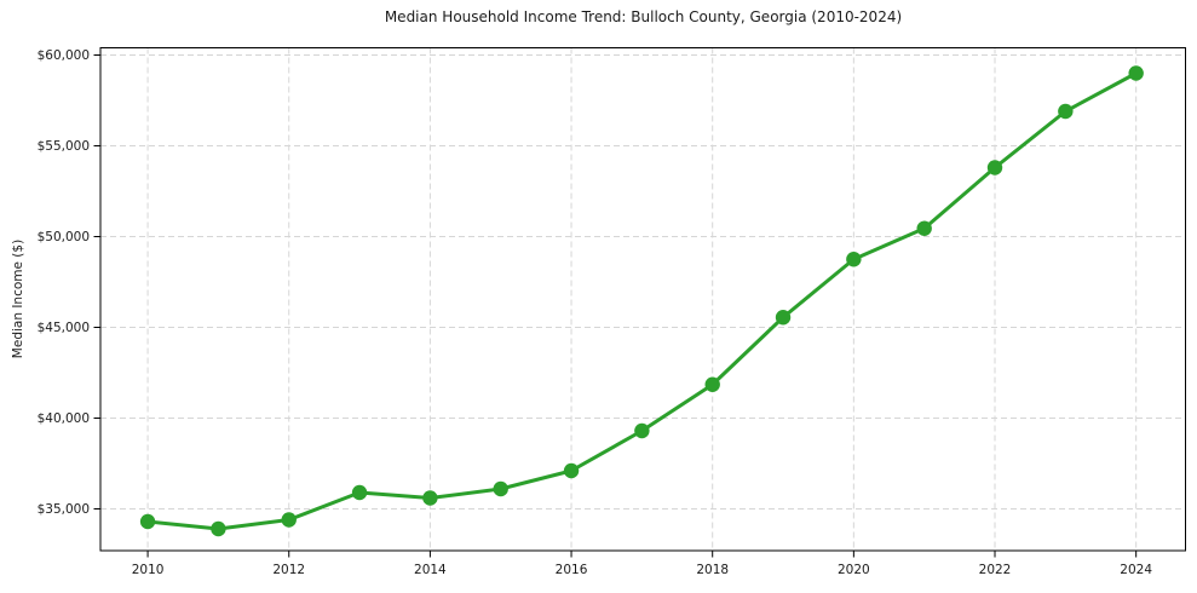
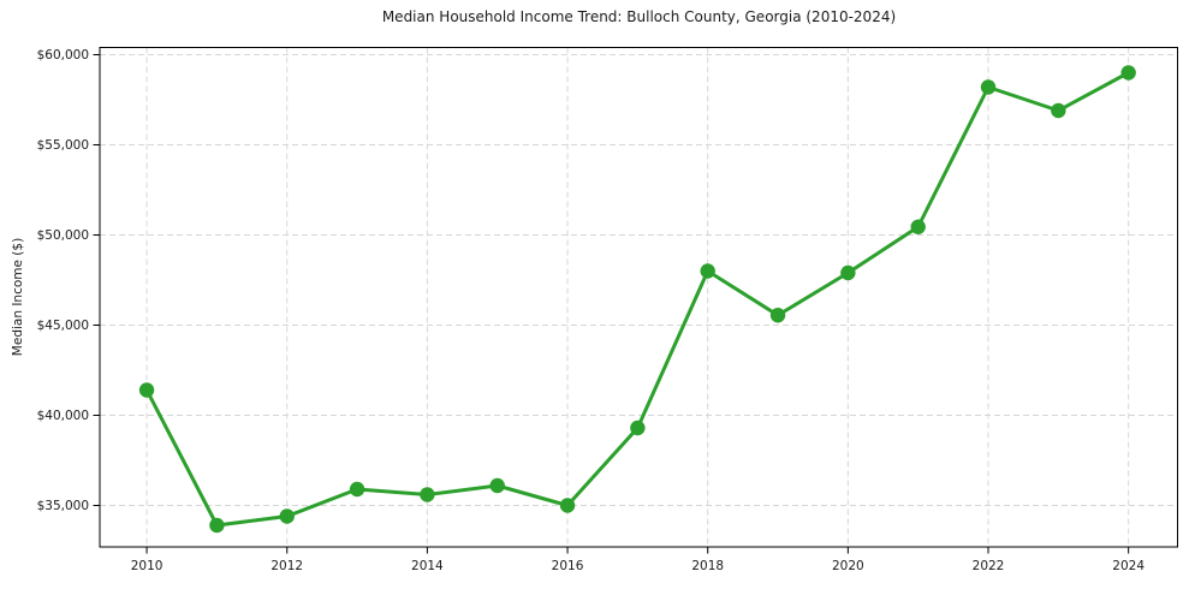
2010: $34300 -> $41400
2016: $37100 -> $35000
2018: $41800 -> $48000
2020: $48800 -> $47900
2022: $53800 -> $58200
